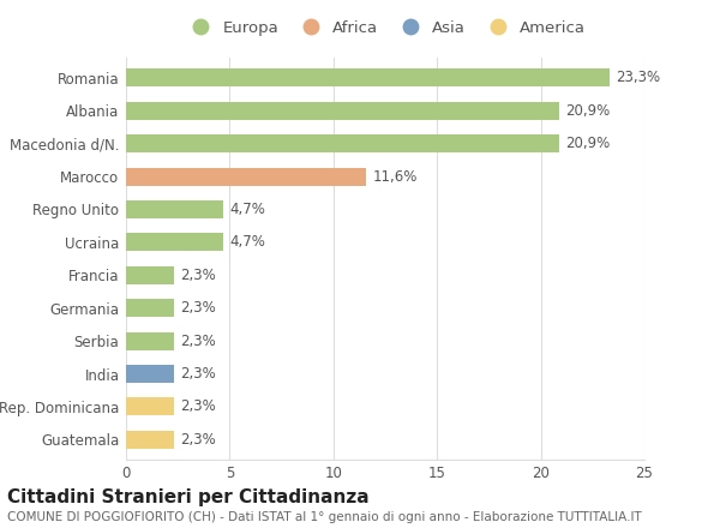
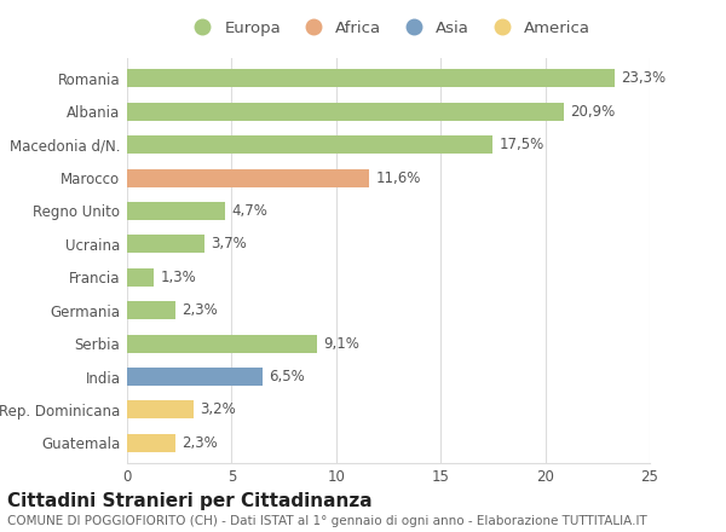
Macedonia d/N.: 20,9% -> 17,5%
Ucraina: 4,7% -> 3,7%
Francia: 2,3% -> 1,3%
Serbia: 2,3% -> 9,1%
India: 2,3% -> 6,5%
Rep. Dominicana: 2,3% -> 3,2%
